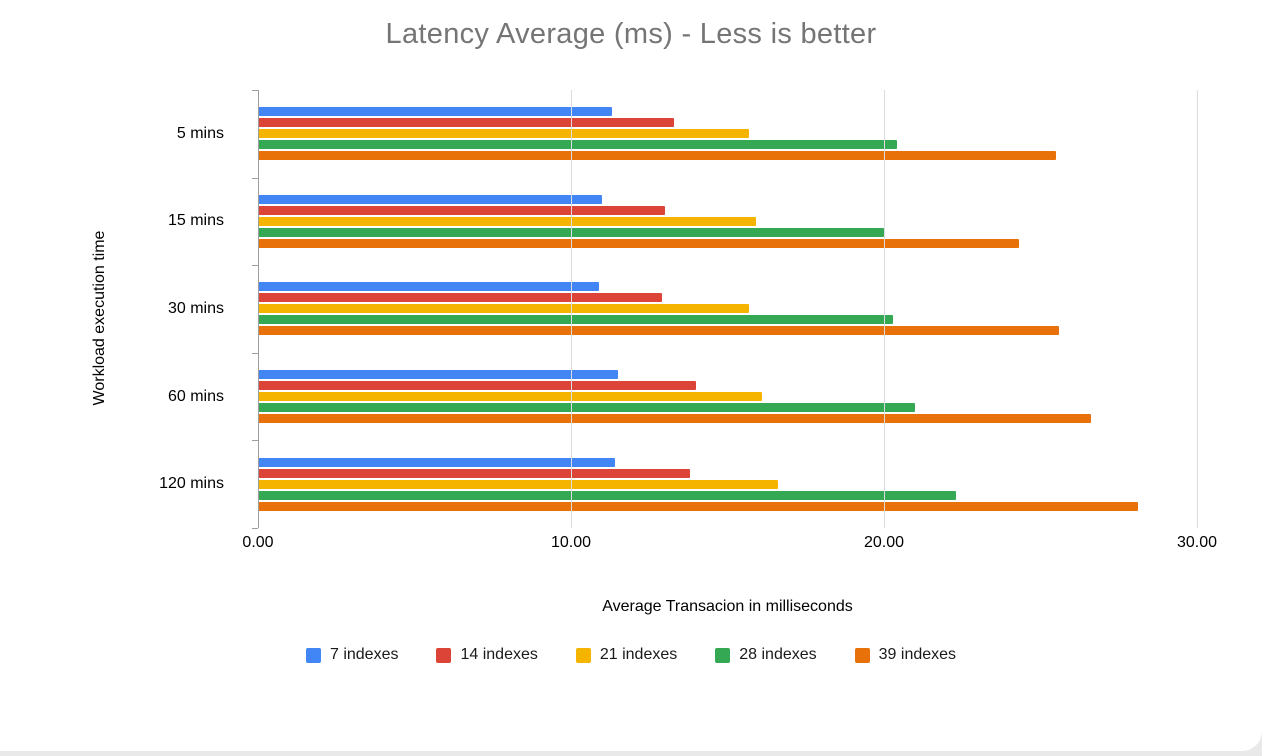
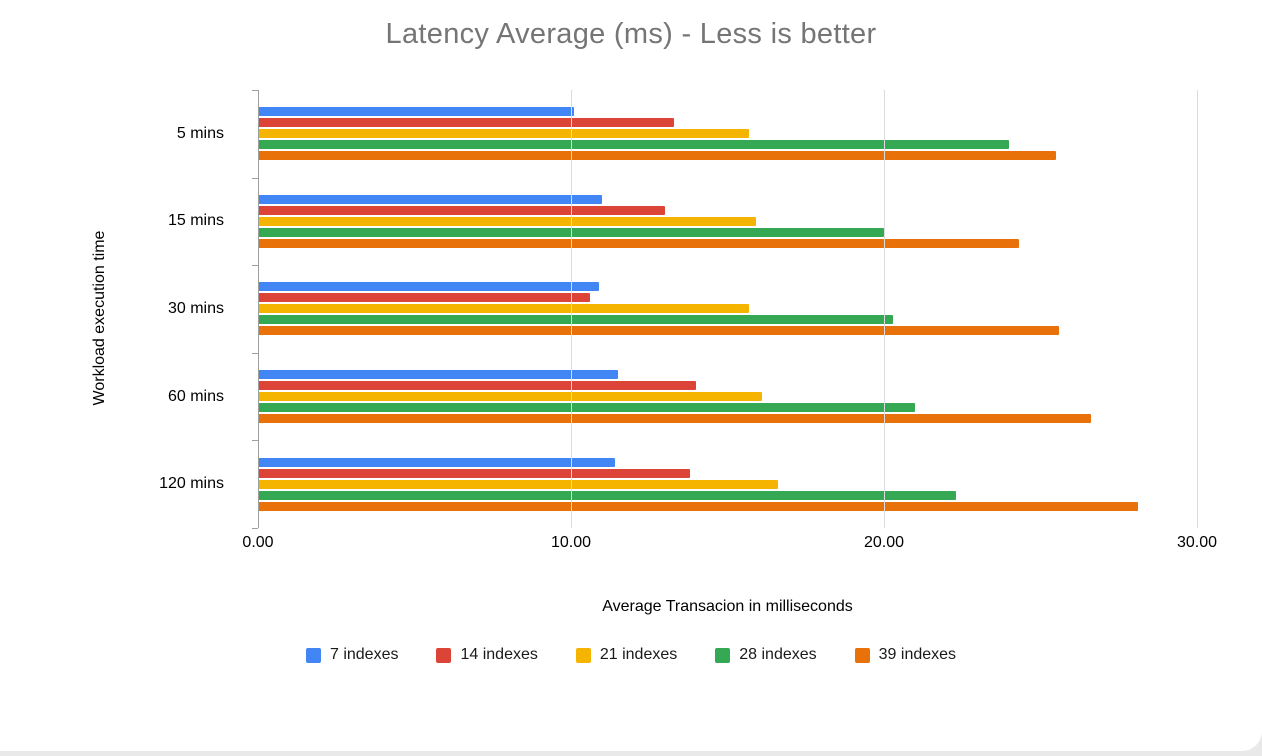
7 indexes/5 mins: 11.3 -> 10.1
28 indexes/5 mins: 20.4 -> 24.0
14 indexes/30 mins: 12.9 -> 10.6
